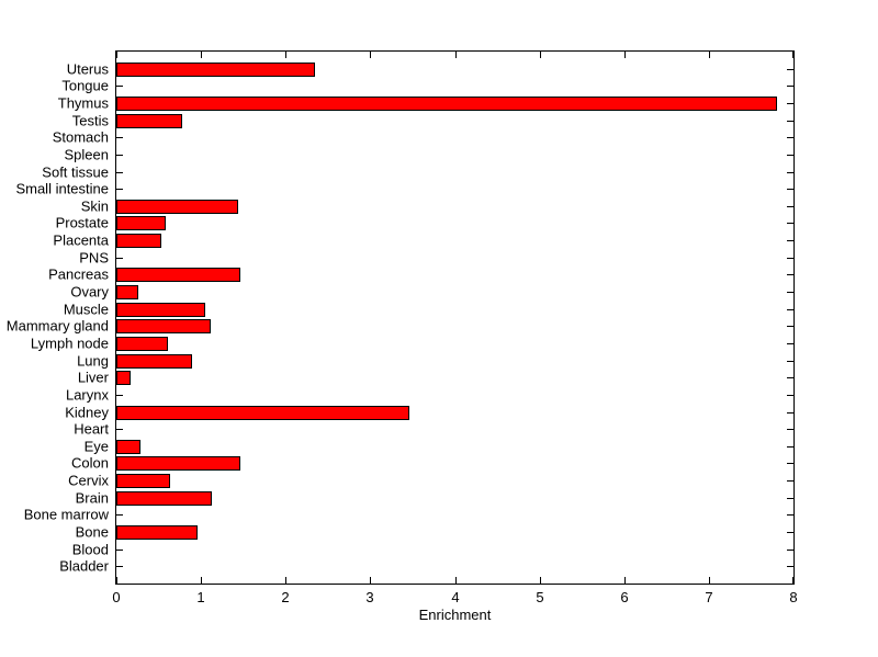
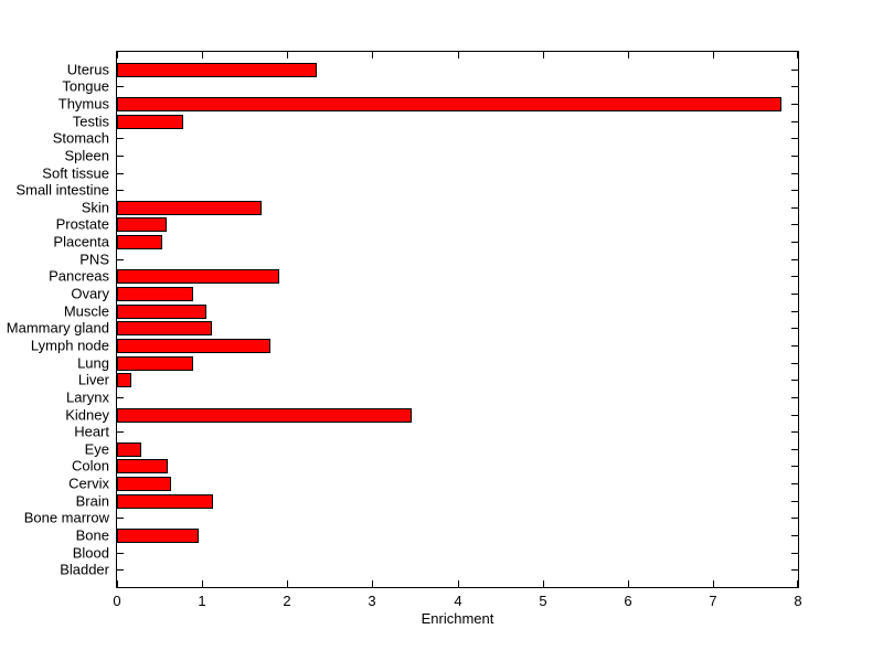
Skin: 1.4 -> 1.7
Pancreas: 1.5 -> 1.9
Ovary: 0.3 -> 0.9
Lymph node: 0.6 -> 1.8
Colon: 1.5 -> 0.6
